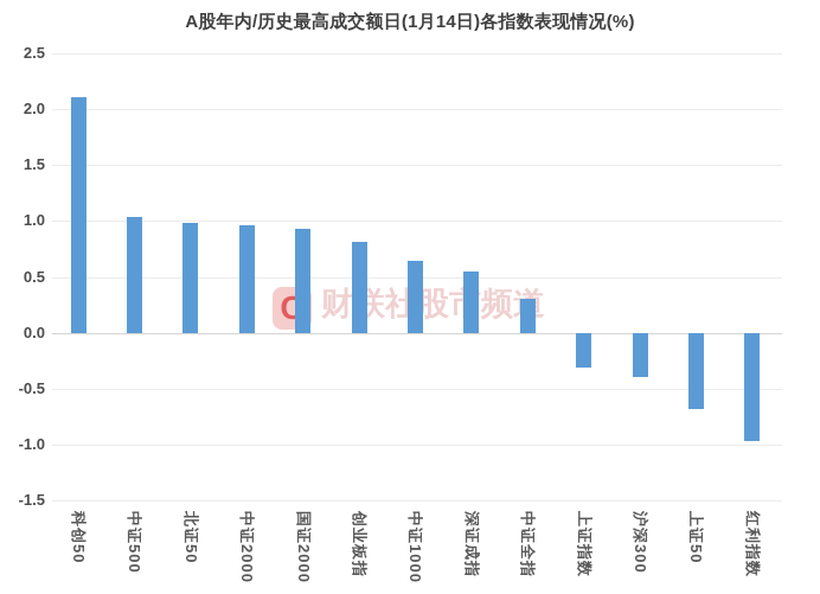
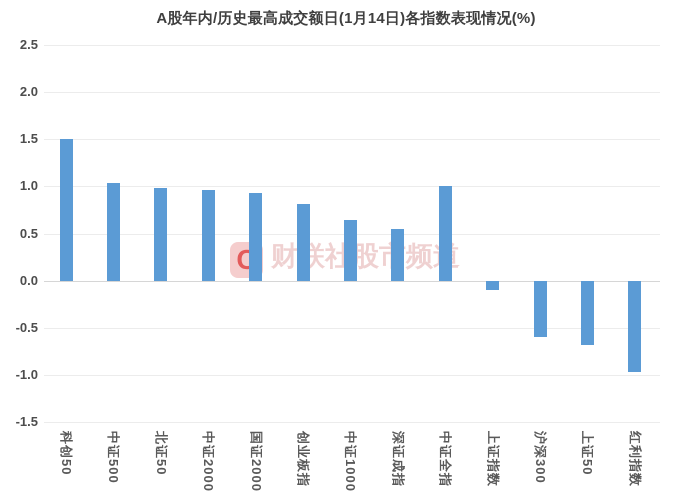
科创50: 2.1 -> 1.5
中证全指: 0.3 -> 1.0
上证指数: -0.3 -> -0.1
沪深300: -0.4 -> -0.6
